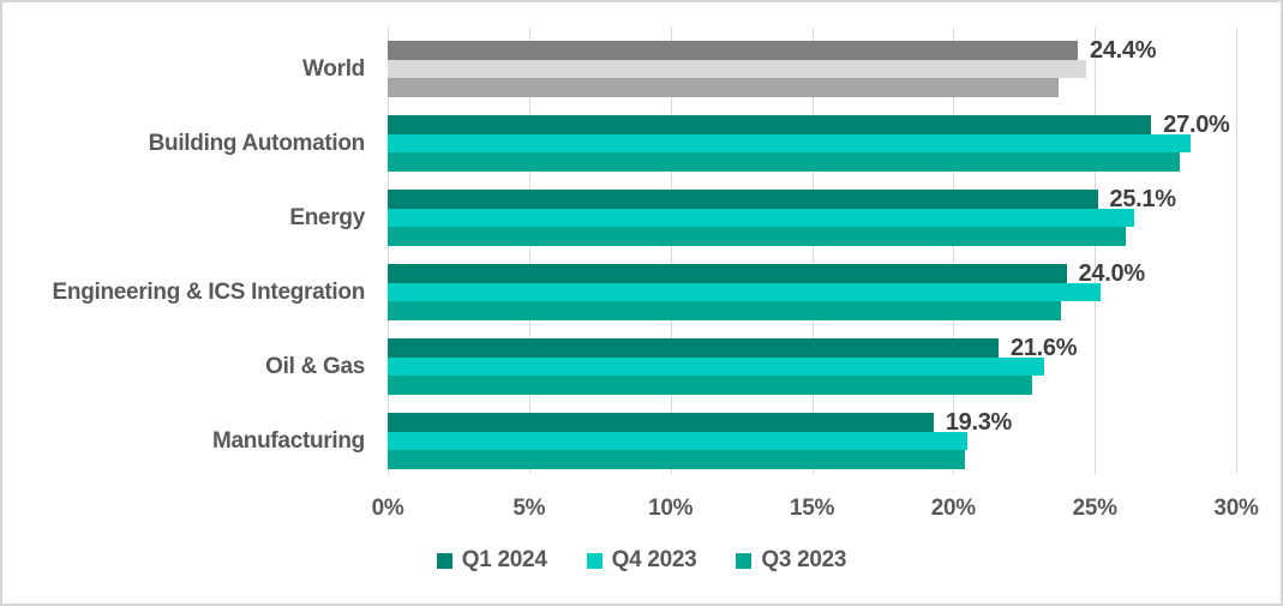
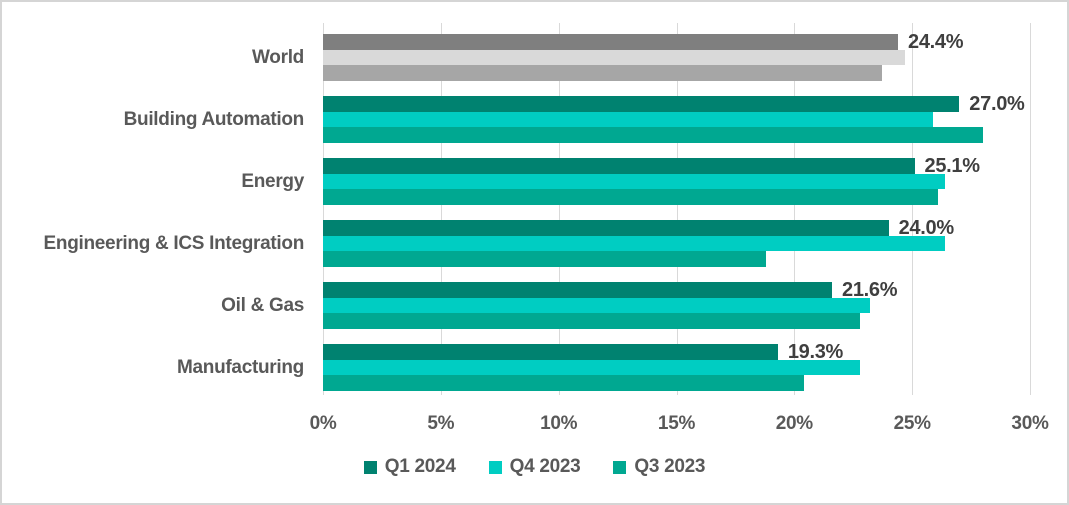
Q4 2023/Building Automation: 28.4% -> 25.9%
Q4 2023/Engineering & ICS Integration: 25.2% -> 26.4%
Q3 2023/Engineering & ICS Integration: 23.8% -> 18.8%
Q4 2023/Manufacturing: 20.5% -> 22.8%
